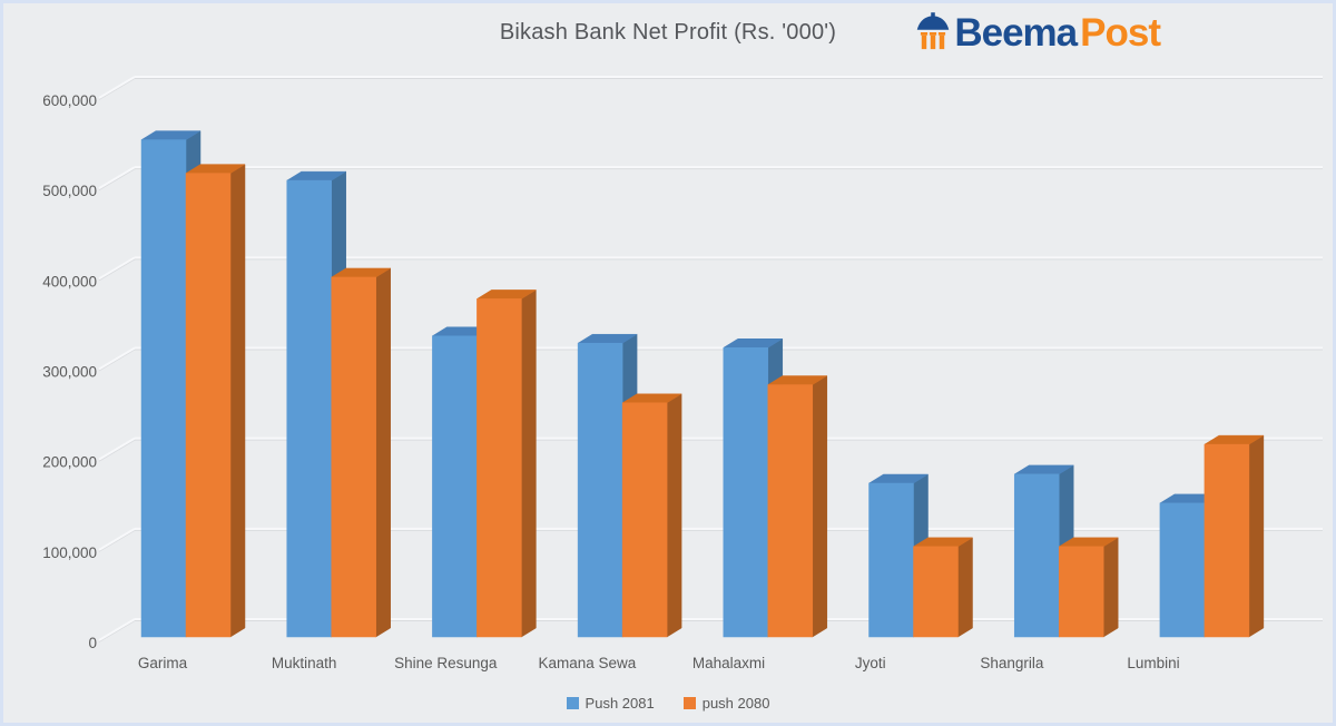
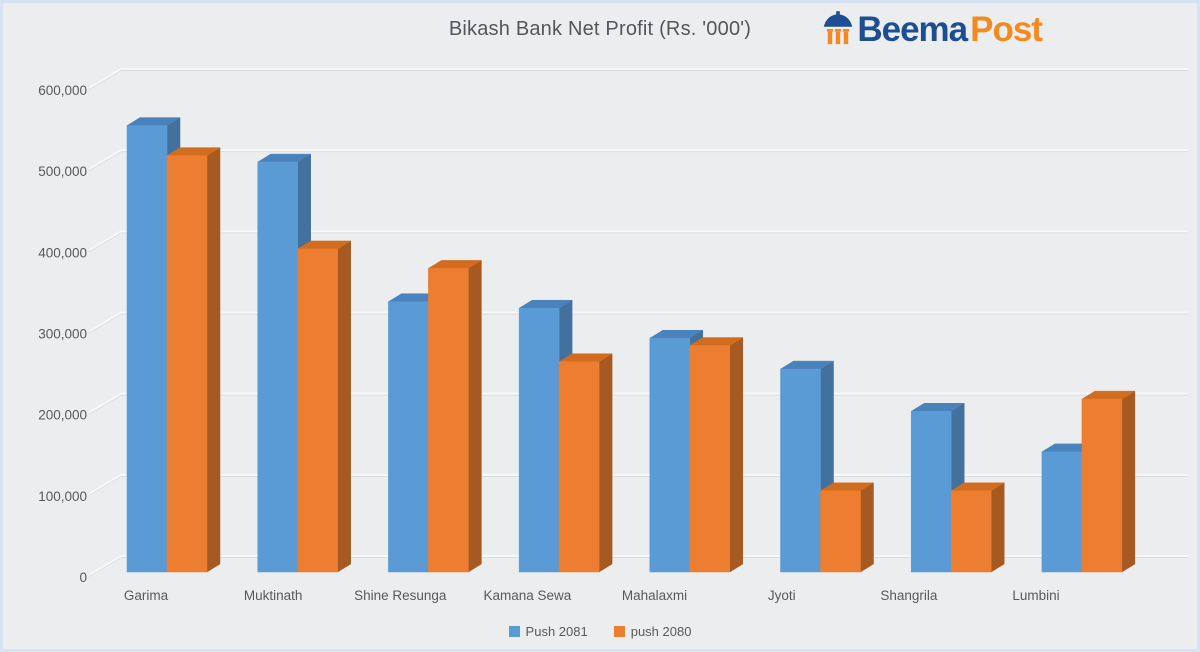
Push 2081/Mahalaxmi: 320000 -> 290000
Push 2081/Jyoti: 170000 -> 250000
Push 2081/Shangrila: 180000 -> 200000
